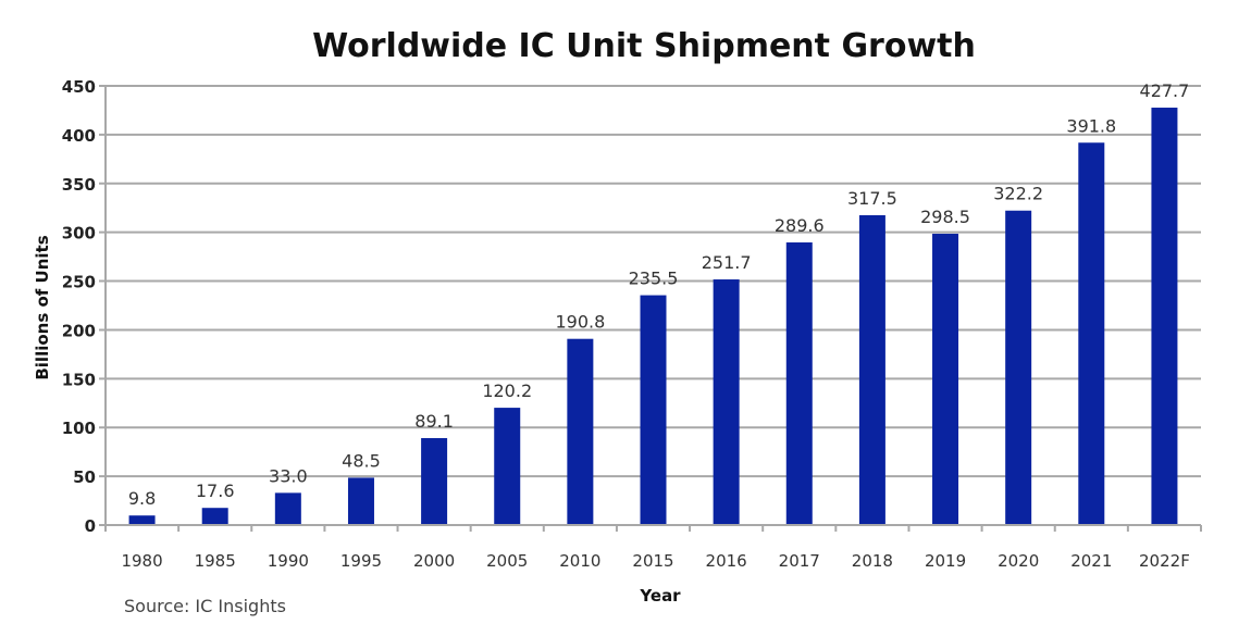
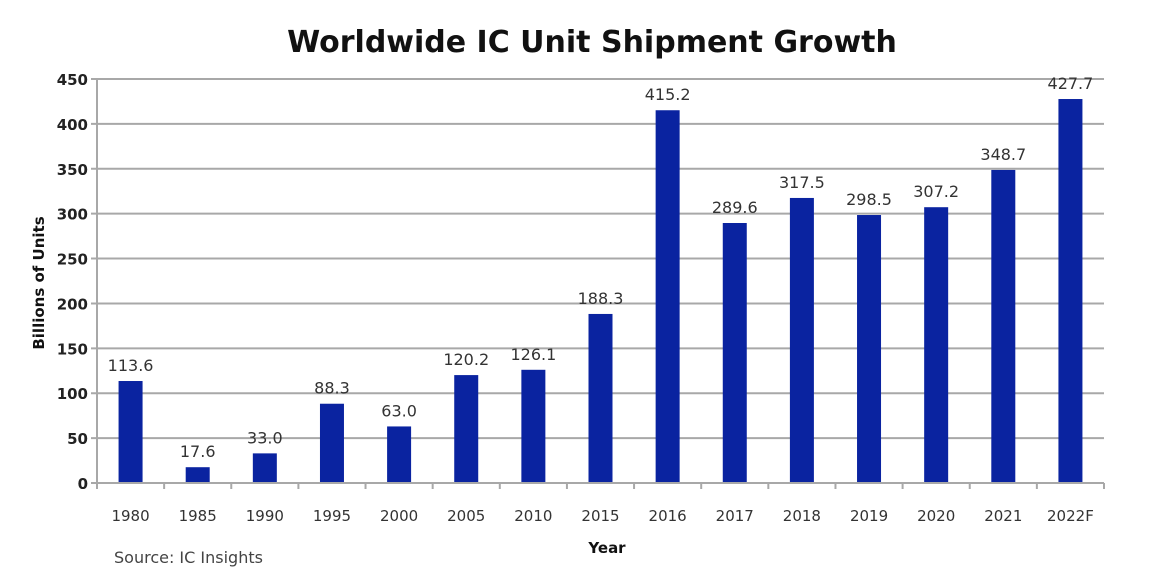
1980: 9.8 -> 113.6
1995: 48.5 -> 88.3
2000: 89.1 -> 63.0
2010: 190.8 -> 126.1
2015: 235.5 -> 188.3
2016: 251.7 -> 415.2
2020: 322.2 -> 307.2
2021: 391.8 -> 348.7
